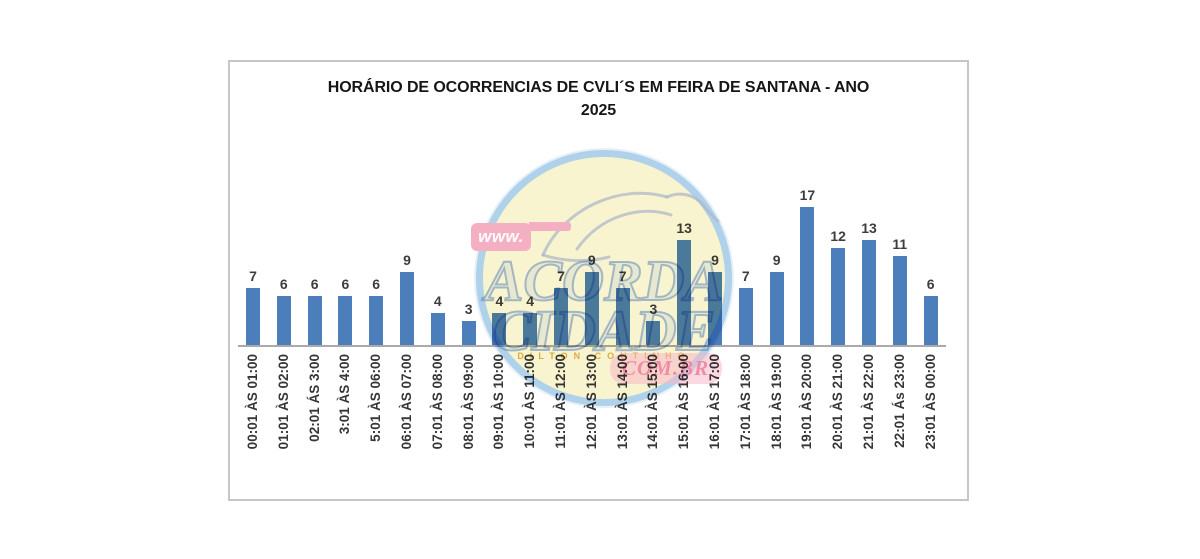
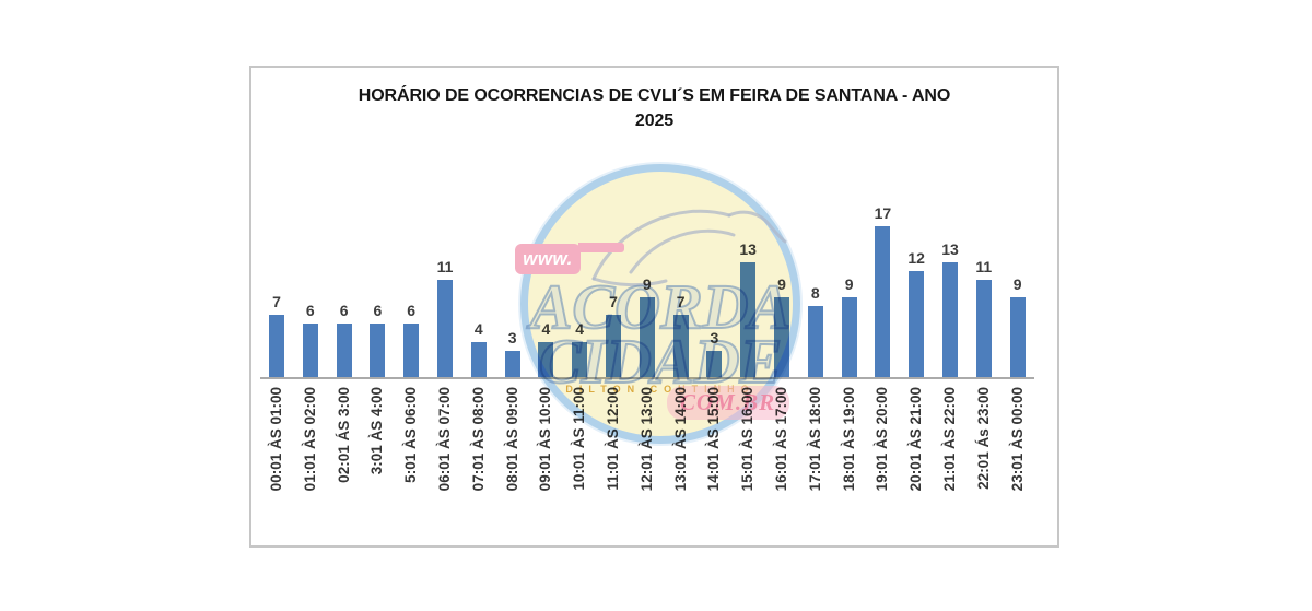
06:01 ÀS 07:00: 9 -> 11
17:01 ÀS 18:00: 7 -> 8
23:01 ÀS 00:00: 6 -> 9
